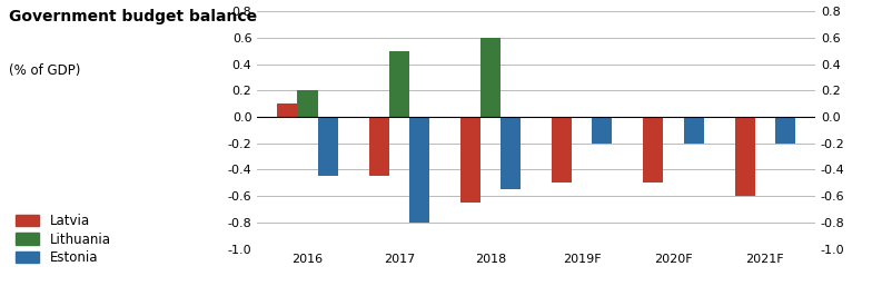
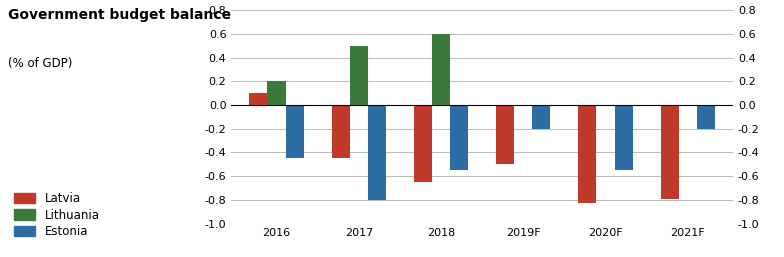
Latvia/2020F: -0.50 -> -0.83
Estonia/2020F: -0.20 -> -0.55
Latvia/2021F: -0.60 -> -0.79
